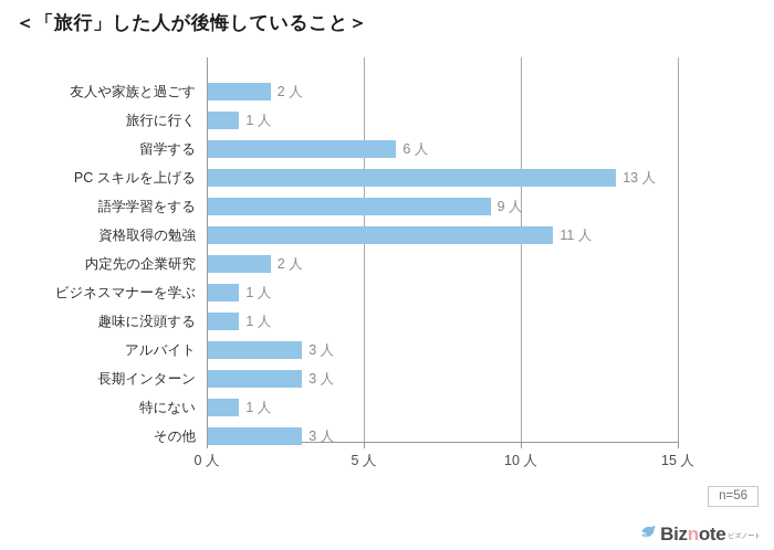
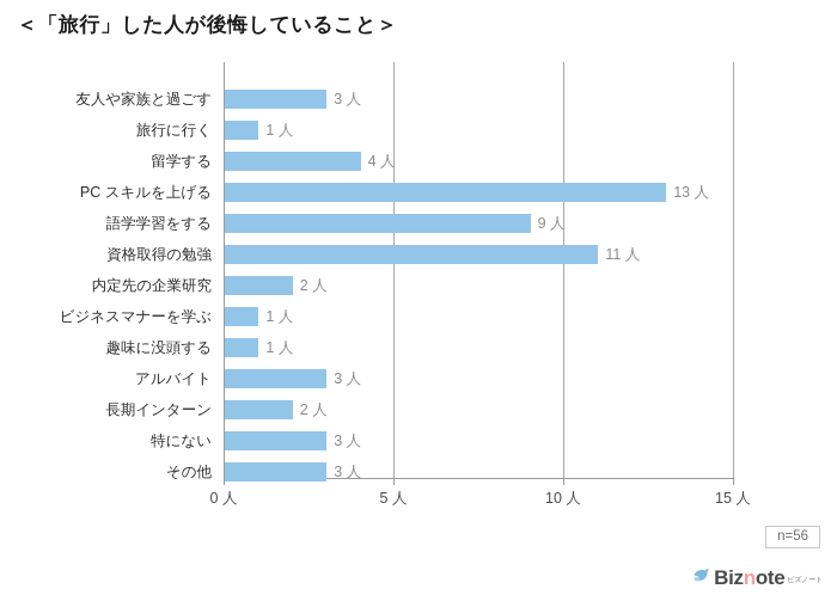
友人や家族と過ごす: 2 -> 3
留学する: 6 -> 4
長期インターン: 3 -> 2
特にない: 1 -> 3
